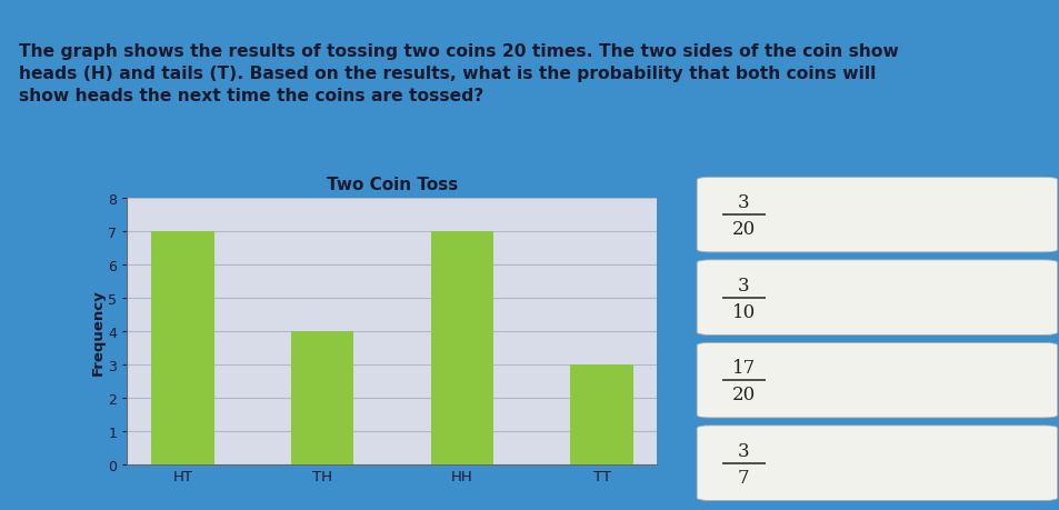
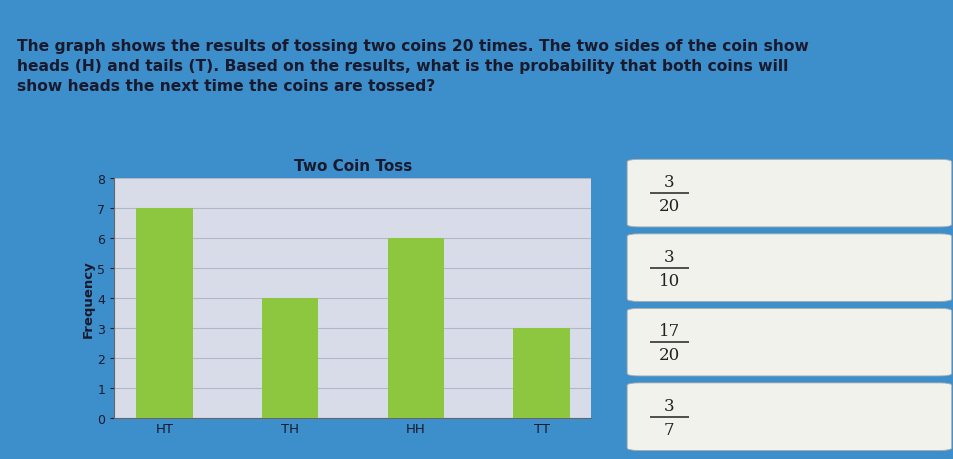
HH: 7 -> 6
